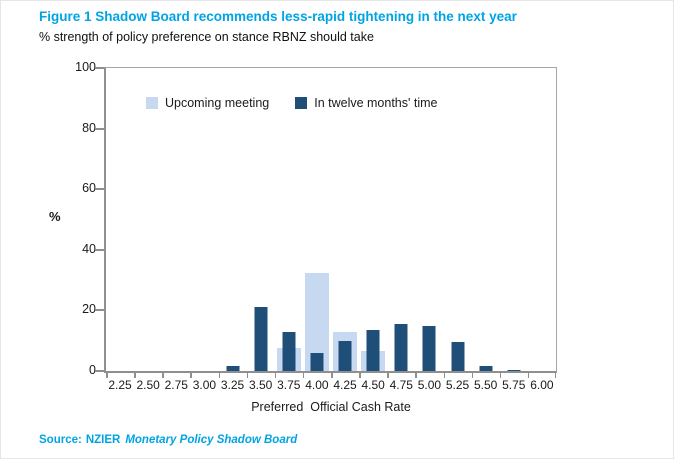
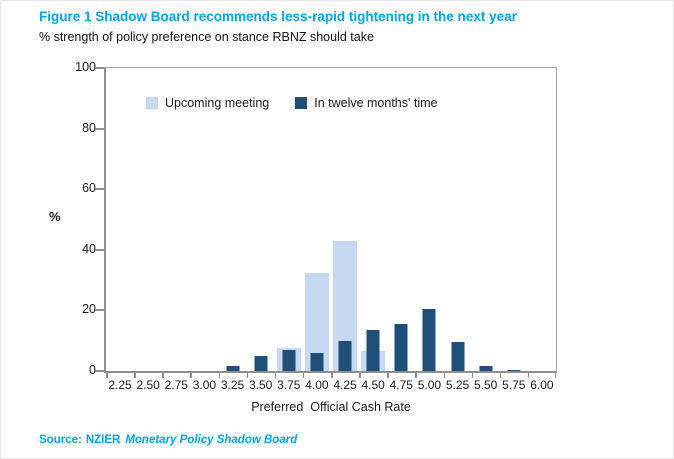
In twelve months' time/3.50: 21 -> 5
In twelve months' time/3.75: 13 -> 7
Upcoming meeting/4.25: 13 -> 43
In twelve months' time/5.00: 15 -> 20
